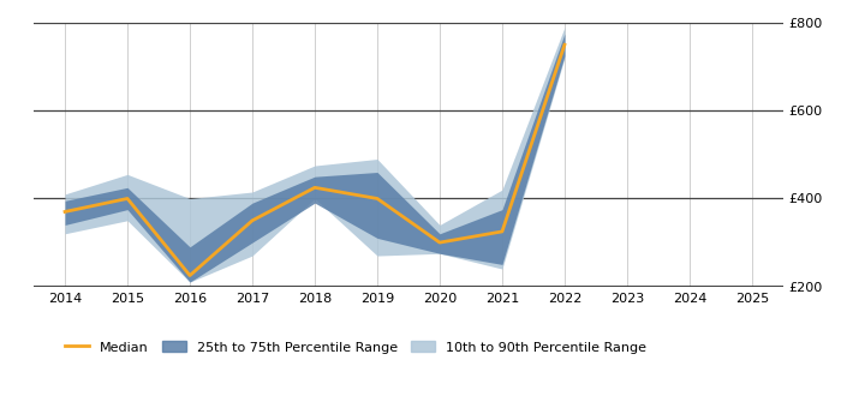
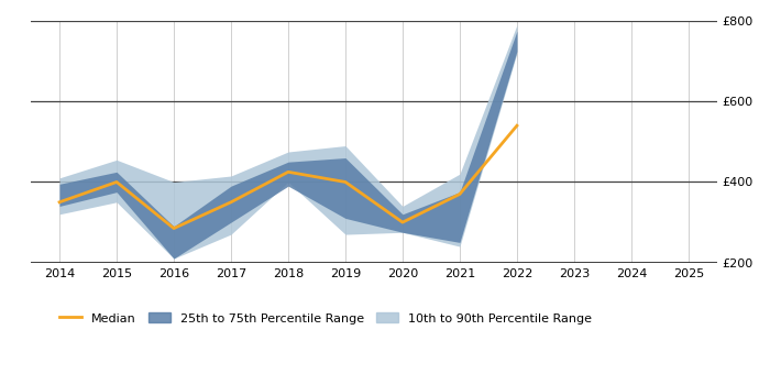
Median/2014: £370 -> £350
Median/2016: £225 -> £285
Median/2021: £325 -> £370
Median/2022: £750 -> £540
